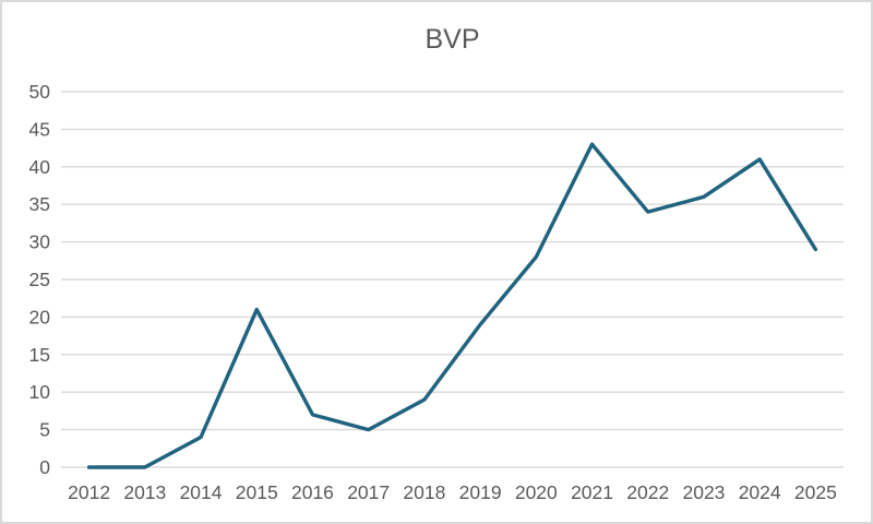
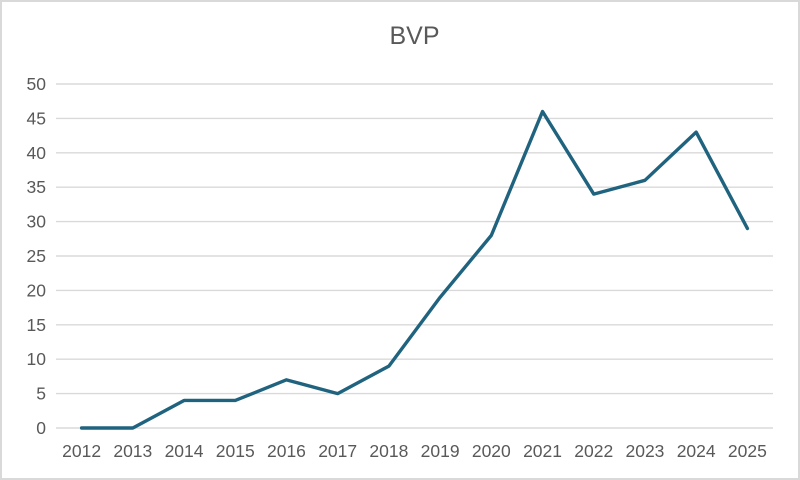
2015: 21 -> 4
2021: 43 -> 46
2024: 41 -> 43
